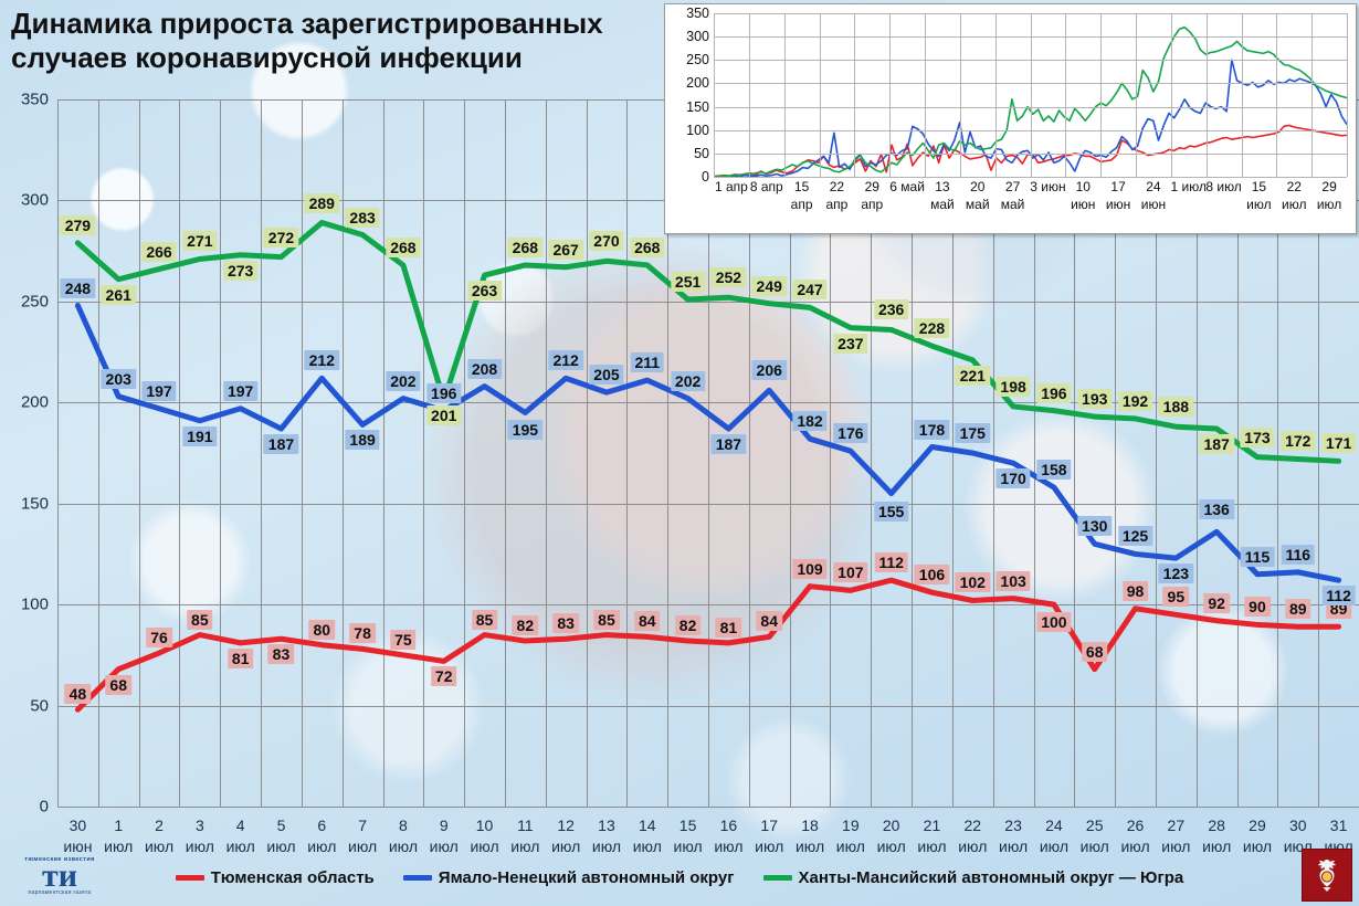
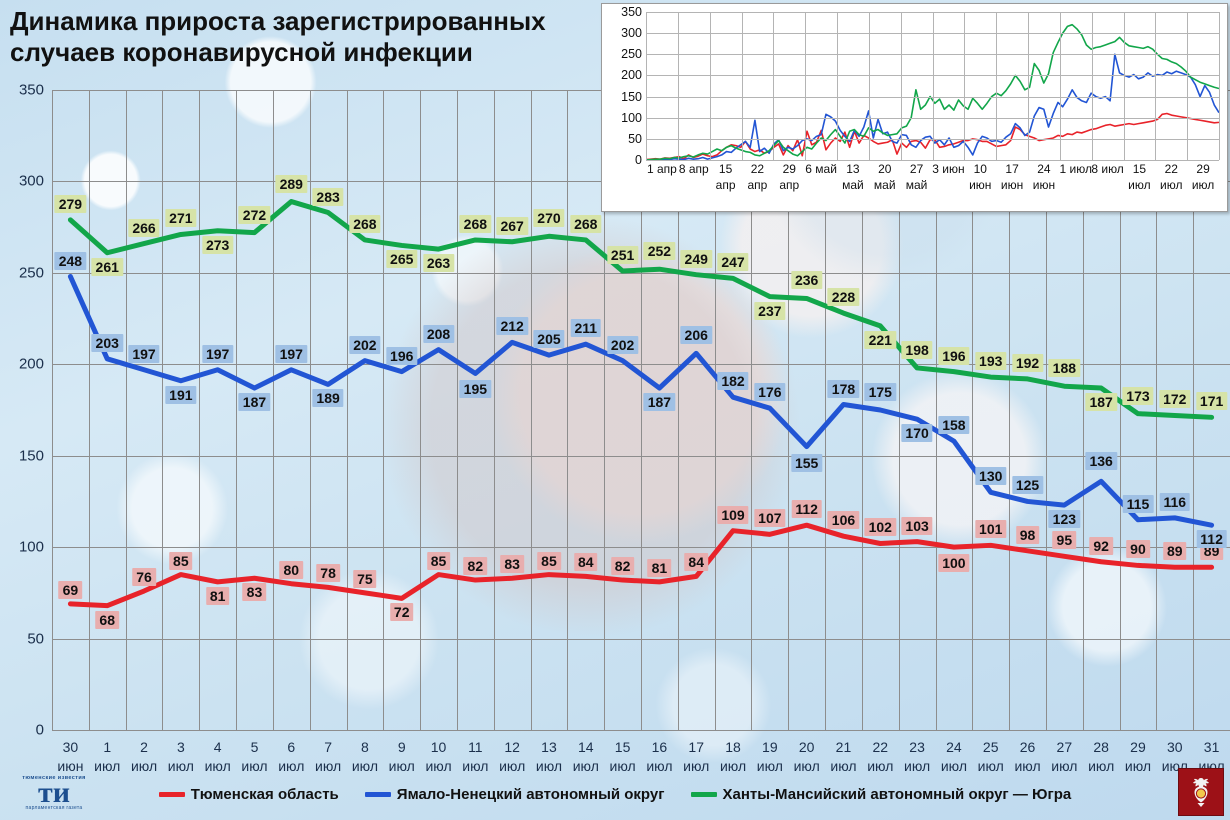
Тюменская область/30 июн: 48 -> 69
Ямало-Ненецкий автономный округ/6 июл: 212 -> 197
Ханты-Мансийский автономный округ — Югра/9 июл: 201 -> 265
Тюменская область/25 июл: 68 -> 101
